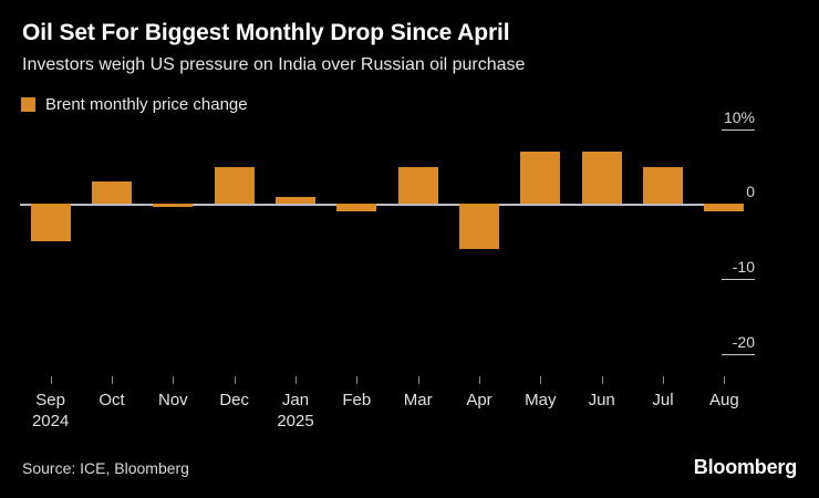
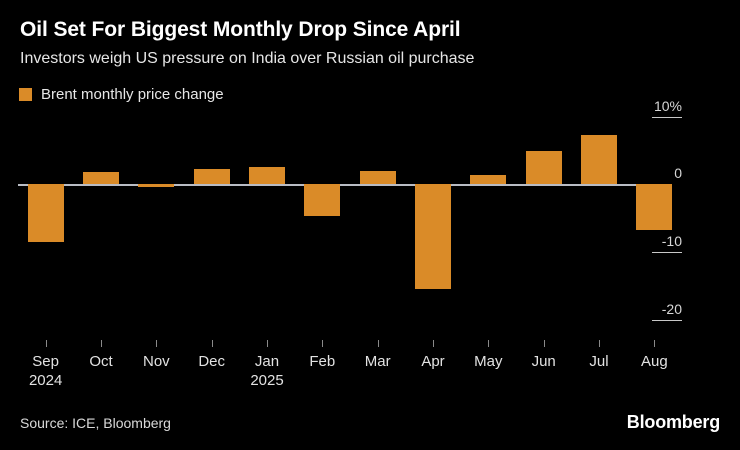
Sep: -5% -> -8%
Oct: 3% -> 2%
Dec: 5% -> 2%
Jan: 1% -> 3%
Feb: -1% -> -5%
Mar: 5% -> 2%
Apr: -6% -> -16%
May: 7% -> 1%
Jun: 7% -> 5%
Jul: 5% -> 7%
Aug: -1% -> -7%
